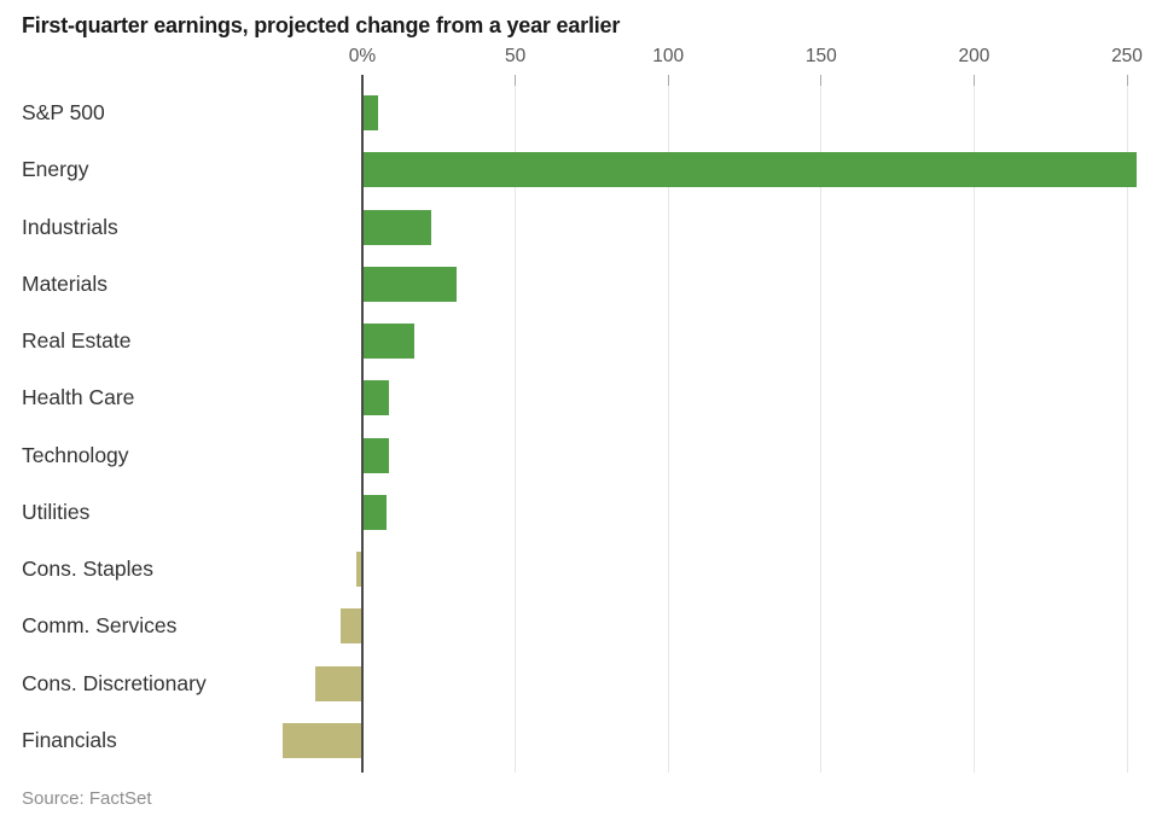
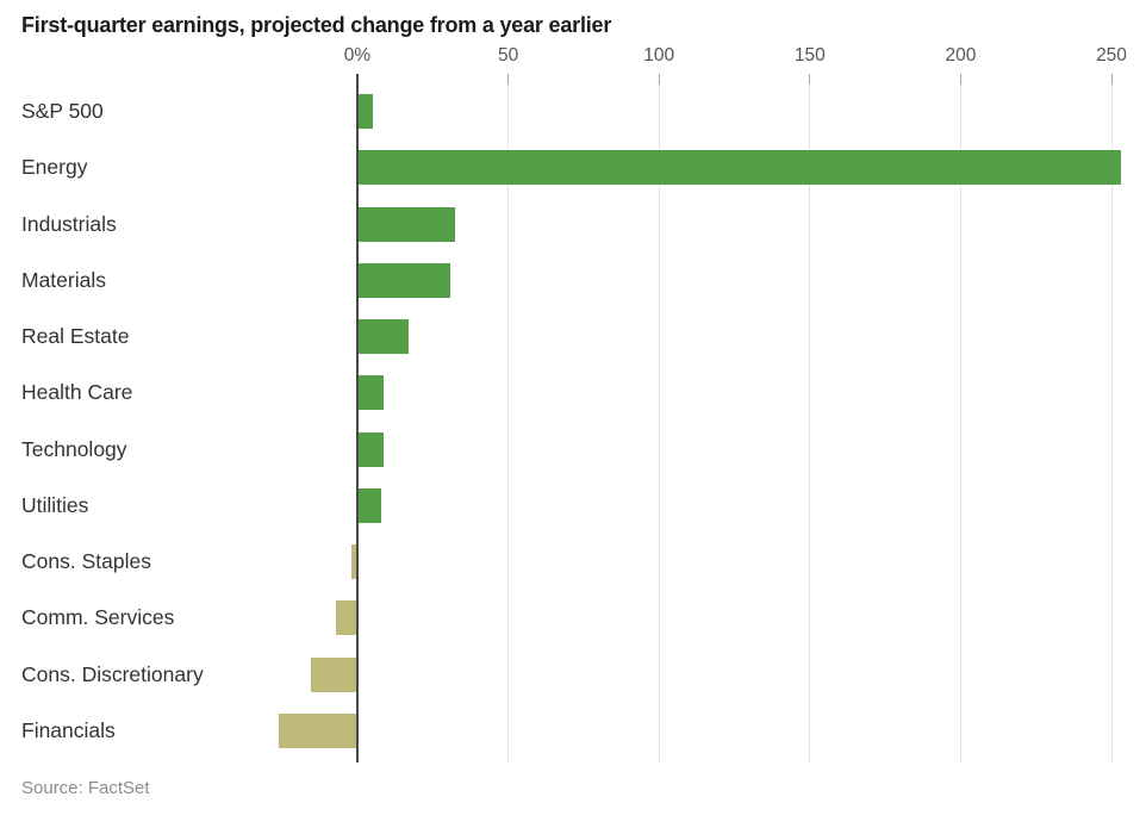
Industrials: 22 -> 32
